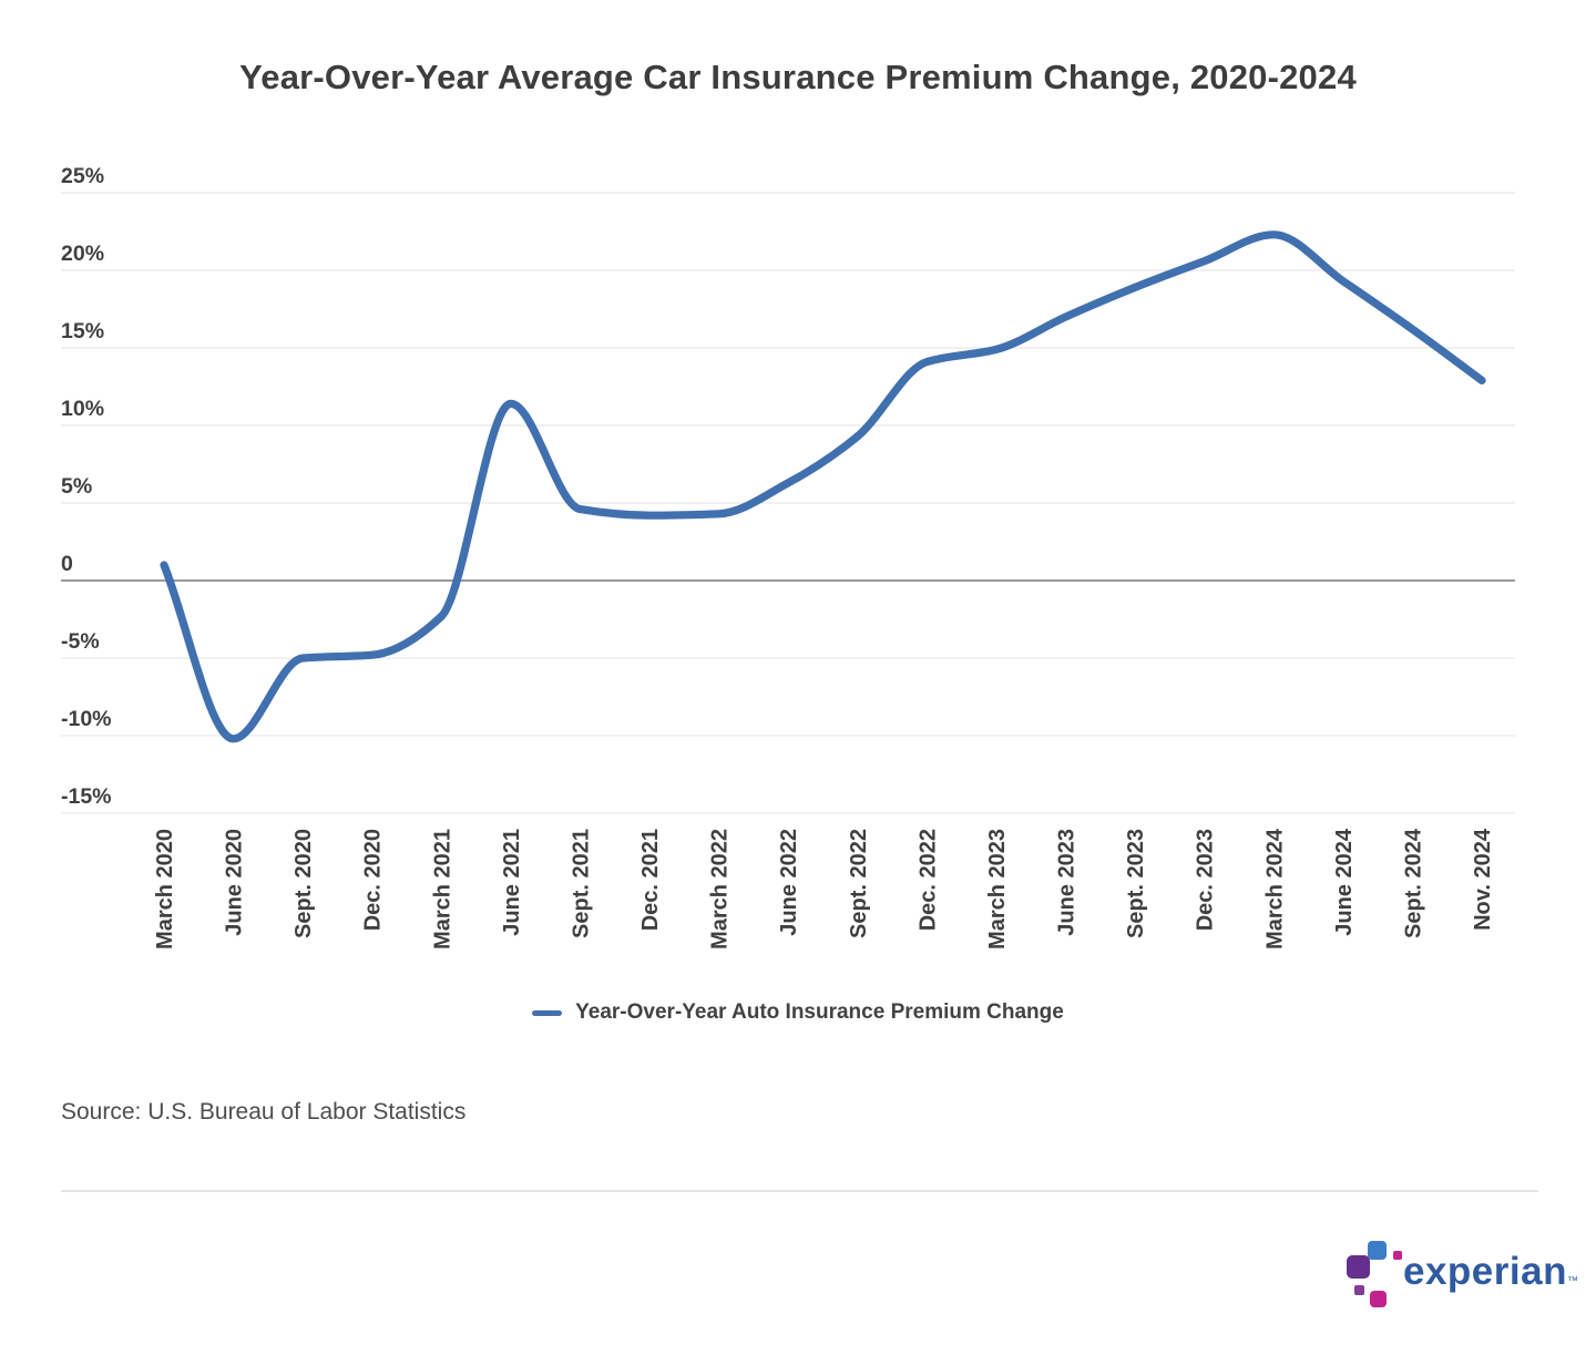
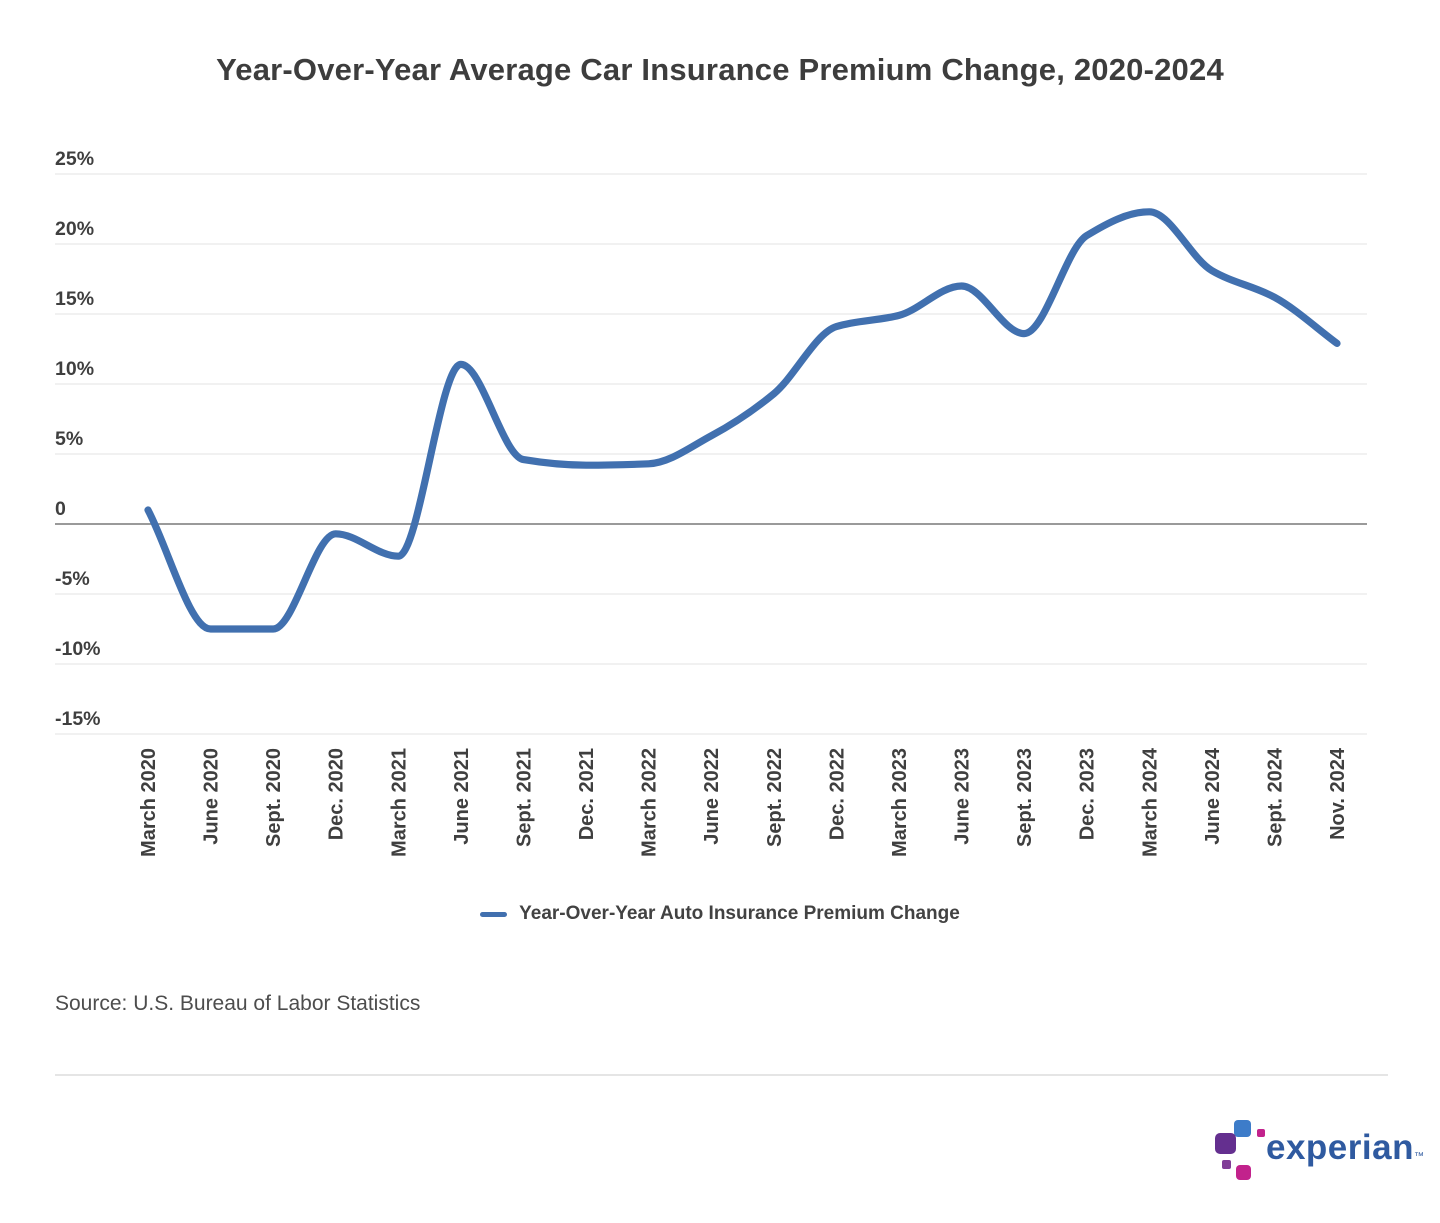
June 2020: -10.2% -> -7.5%
Sept. 2020: -5.0% -> -7.5%
Dec. 2020: -4.8% -> -0.7%
Sept. 2023: 18.9% -> 13.6%
June 2024: 19.3% -> 18.1%
